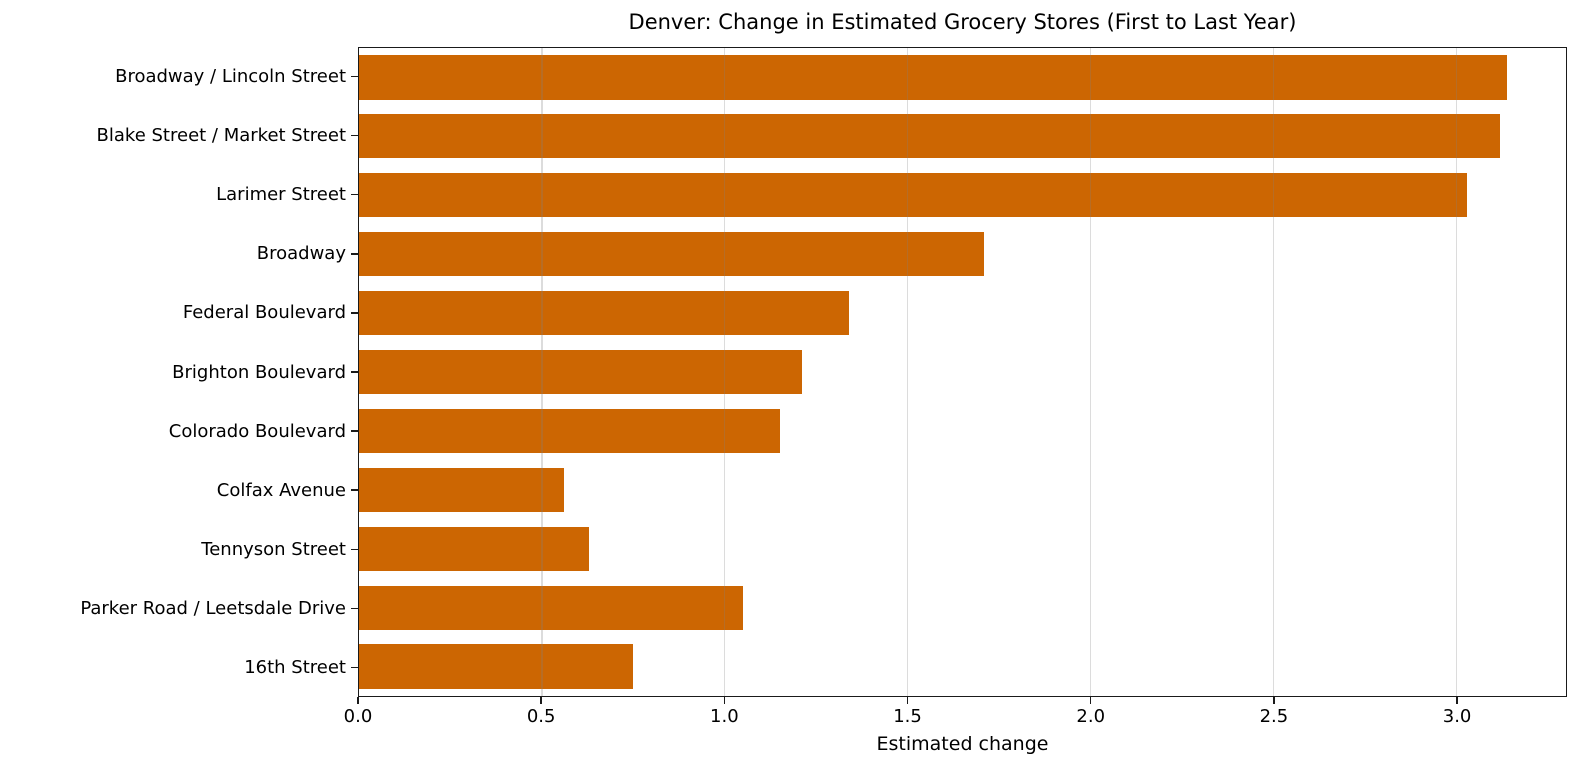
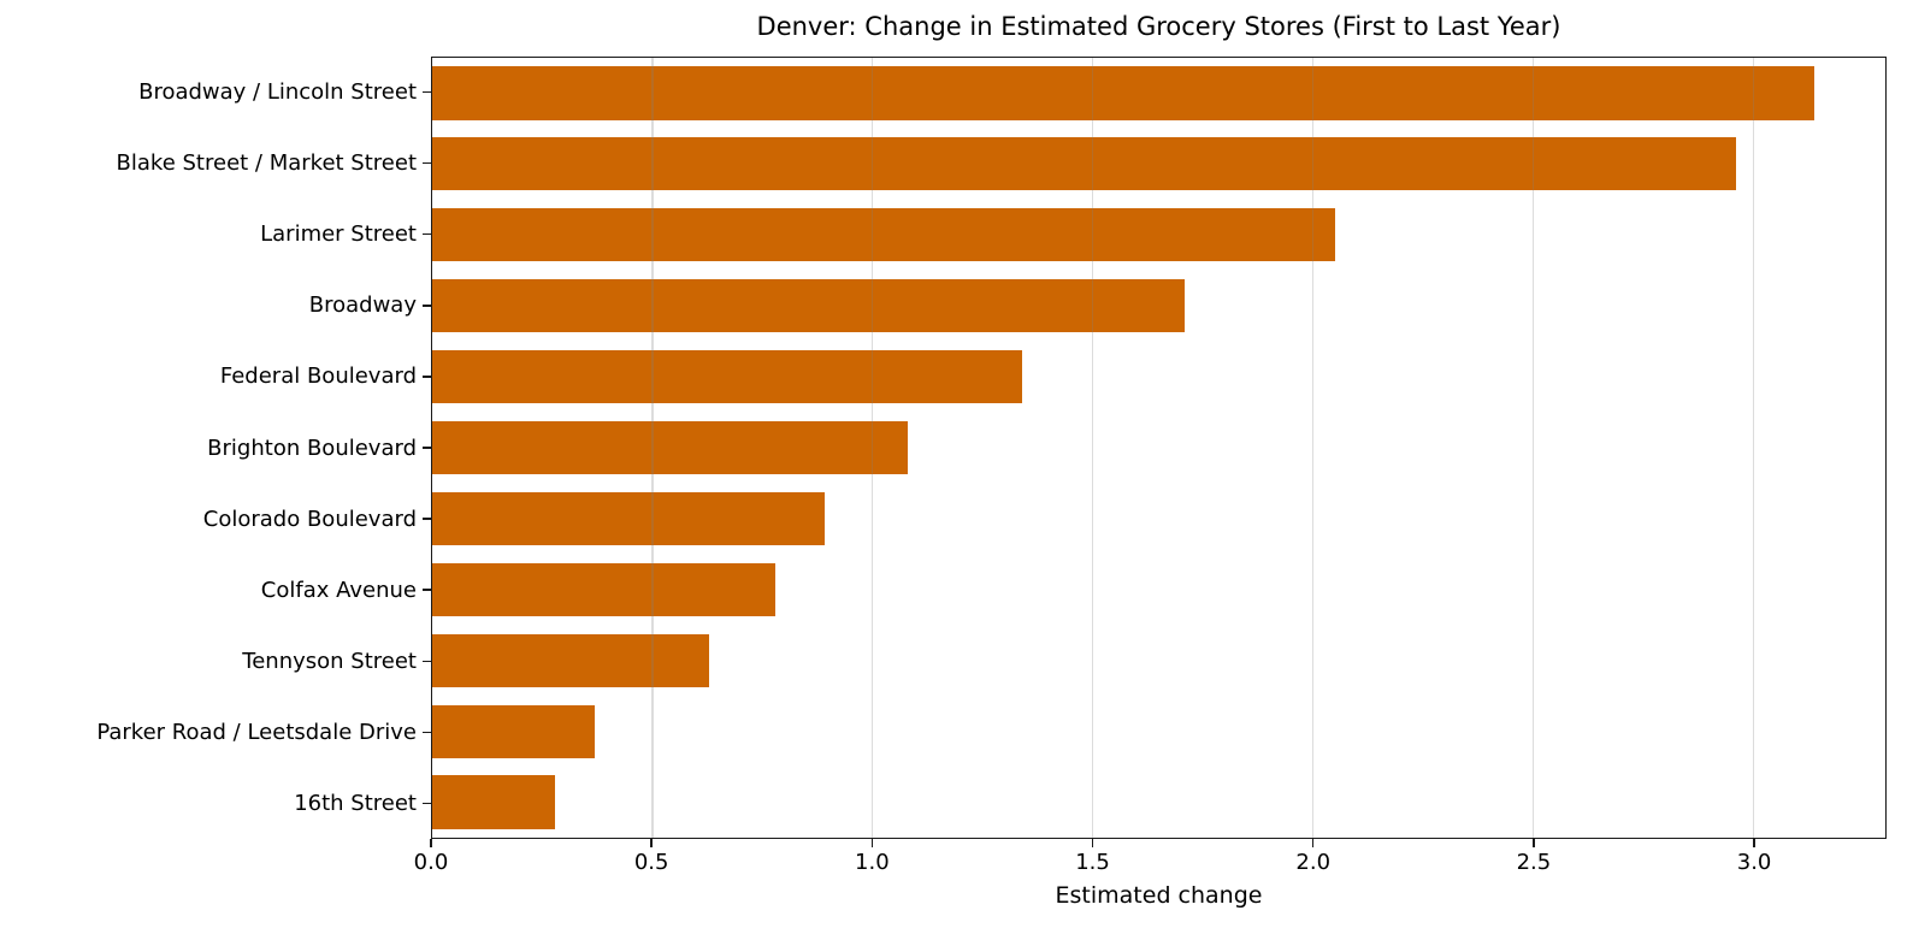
Blake Street / Market Street: 3.12 -> 2.96
Larimer Street: 3.03 -> 2.05
Brighton Boulevard: 1.21 -> 1.08
Colorado Boulevard: 1.15 -> 0.89
Colfax Avenue: 0.56 -> 0.78
Parker Road / Leetsdale Drive: 1.05 -> 0.37
16th Street: 0.75 -> 0.28
